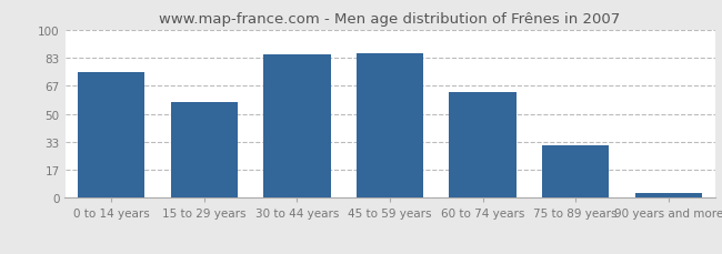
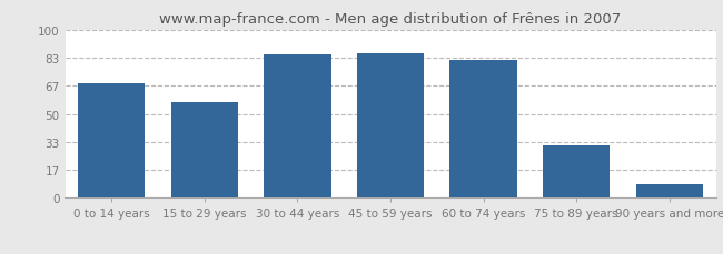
0 to 14 years: 75 -> 68
60 to 74 years: 63 -> 82
90 years and more: 3 -> 8
